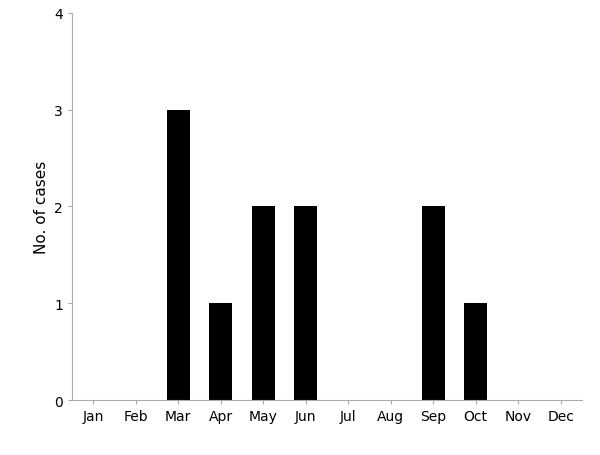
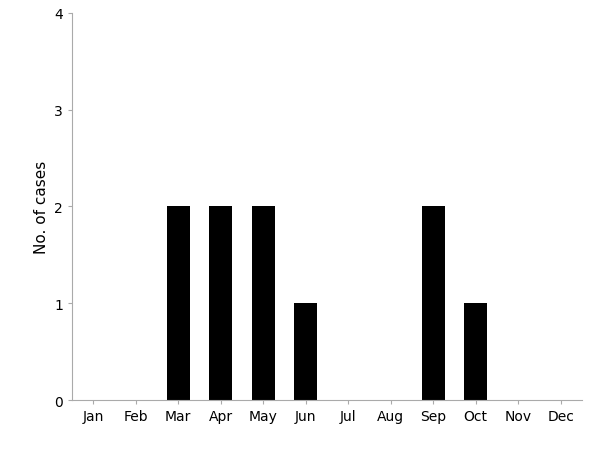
Mar: 3 -> 2
Apr: 1 -> 2
Jun: 2 -> 1
